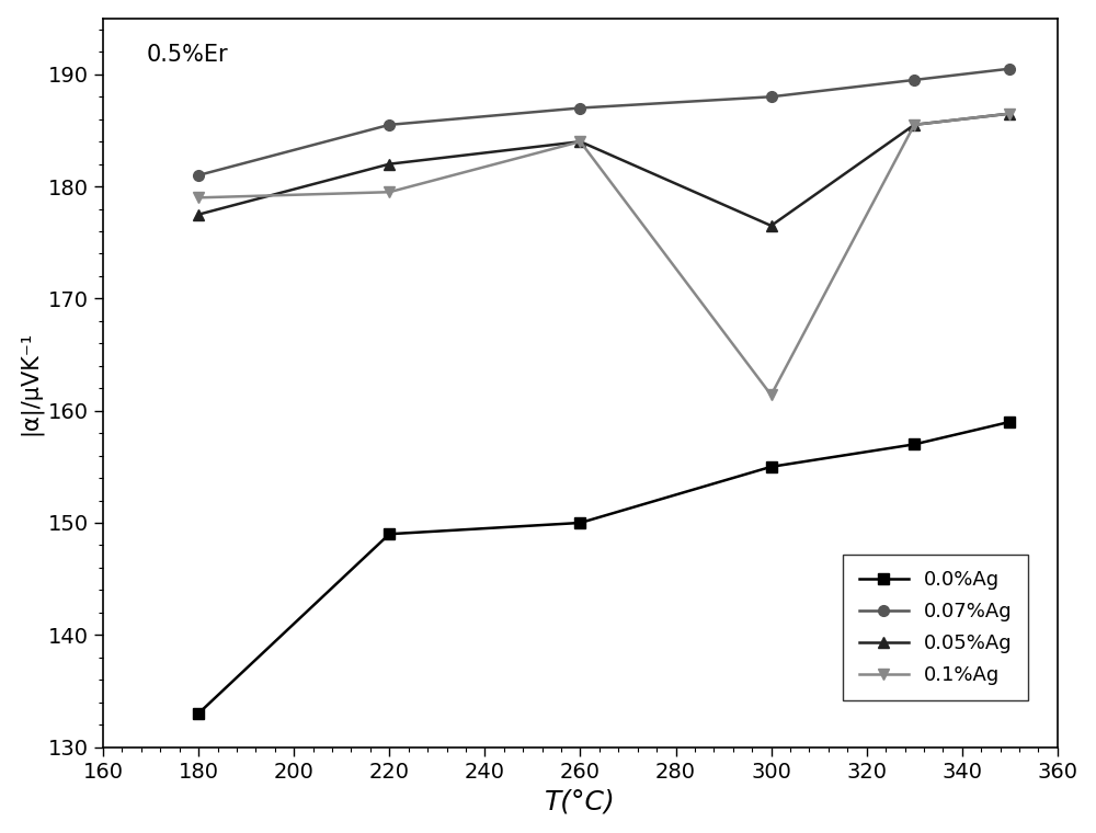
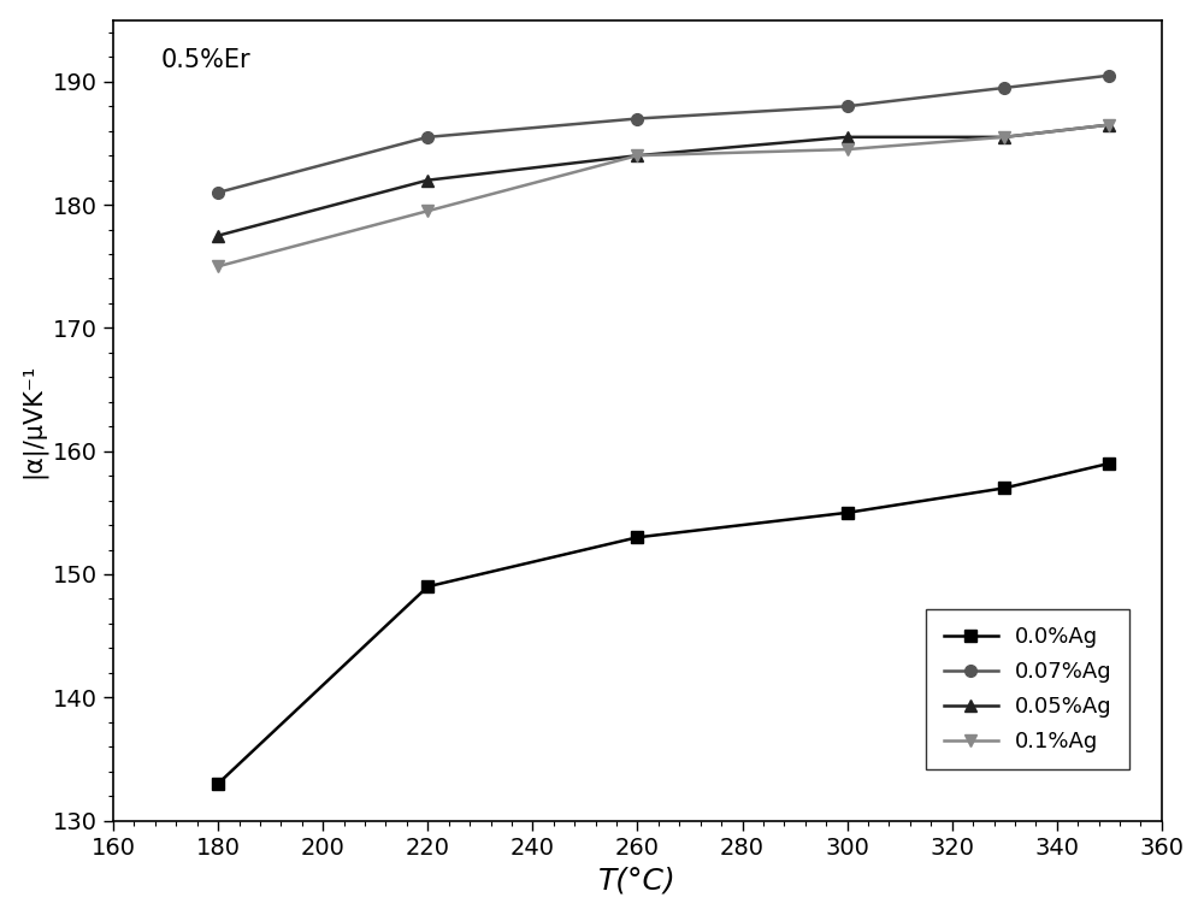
0.1%Ag/180: 179.0 -> 175.0
0.0%Ag/260: 150 -> 153
0.05%Ag/300: 176.5 -> 185.5
0.1%Ag/300: 161.4 -> 184.5
